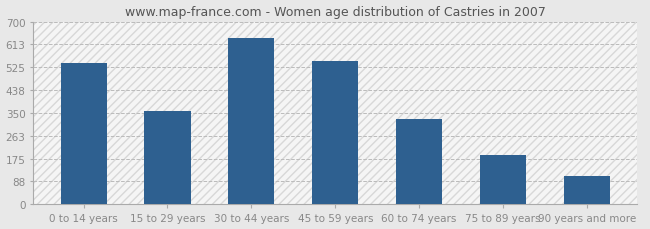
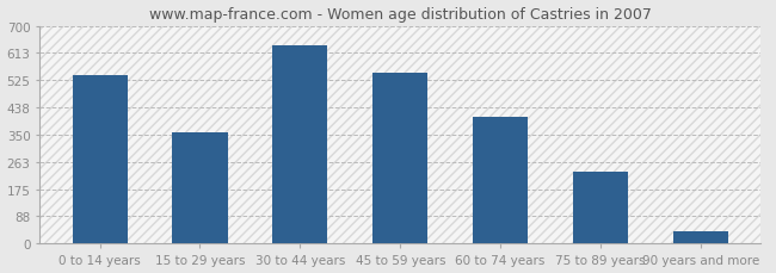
60 to 74 years: 325 -> 406
75 to 89 years: 190 -> 233
90 years and more: 110 -> 40
